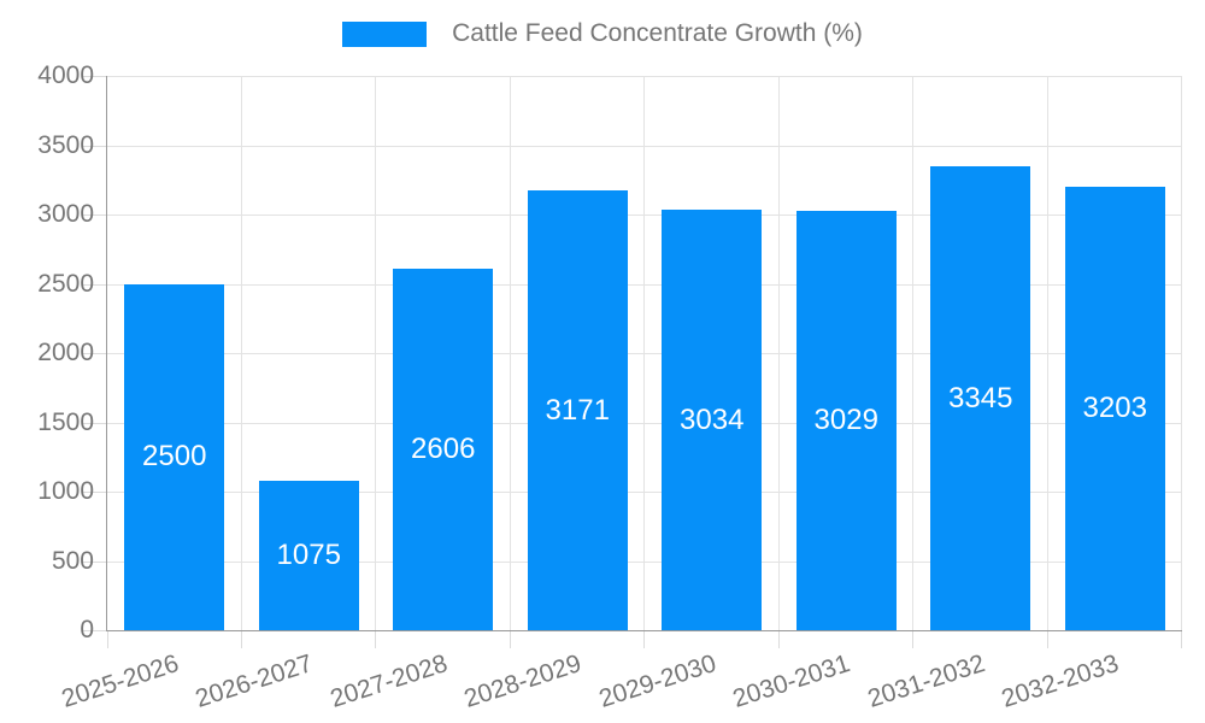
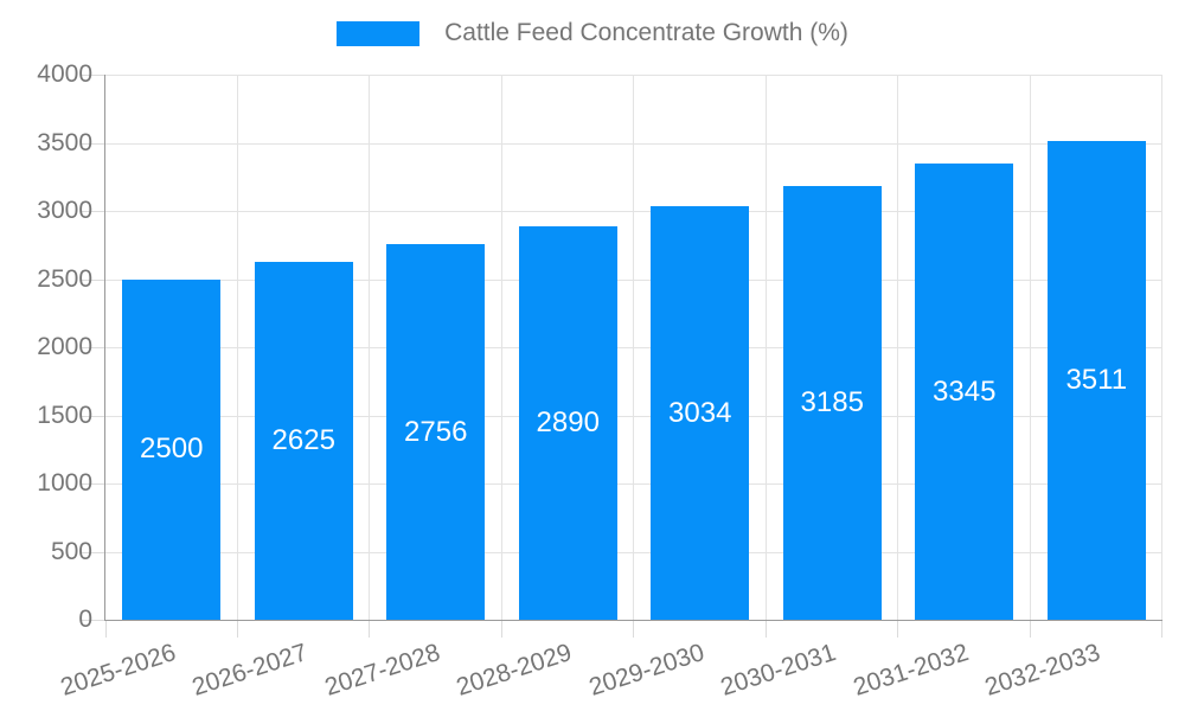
2026-2027: 1075 -> 2625
2027-2028: 2606 -> 2756
2028-2029: 3171 -> 2890
2030-2031: 3029 -> 3185
2032-2033: 3203 -> 3511
